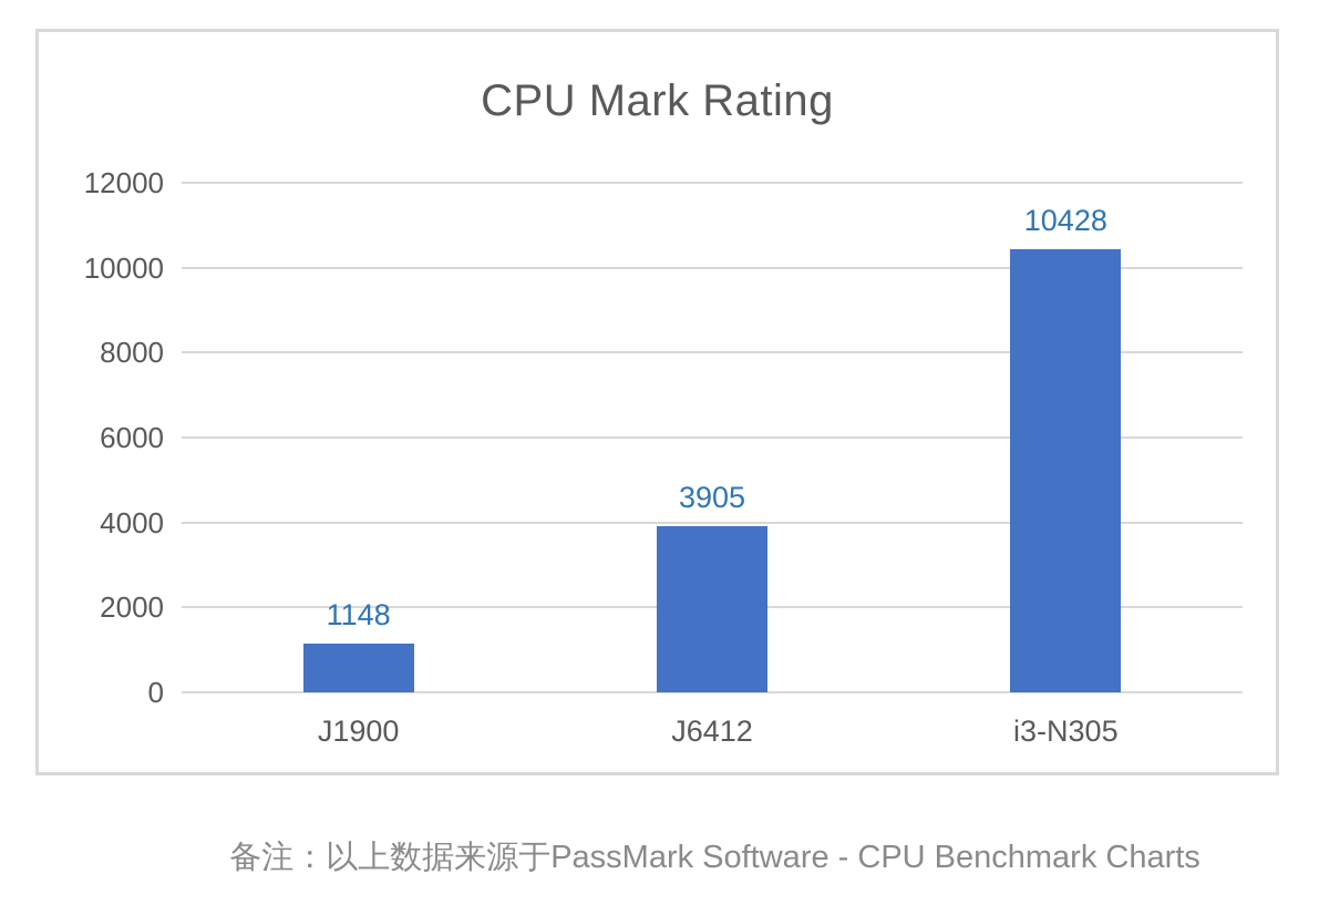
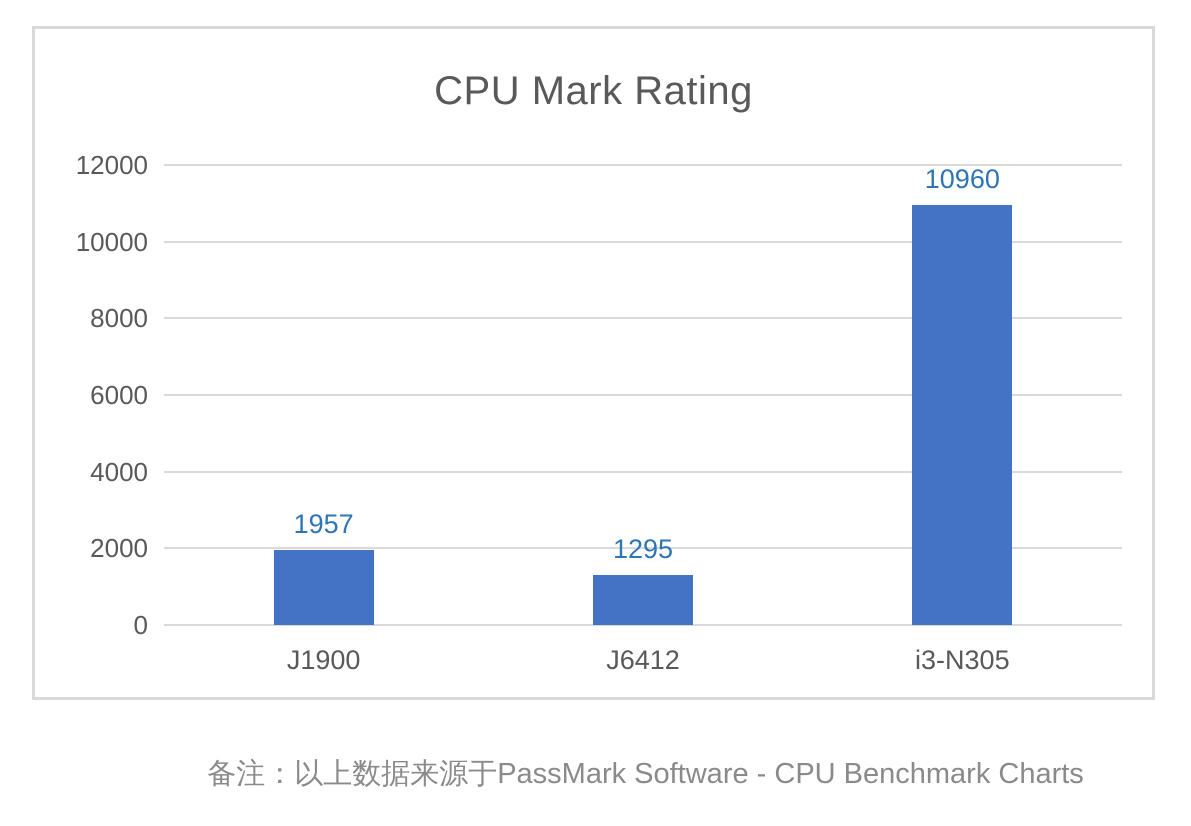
J1900: 1148 -> 1957
J6412: 3905 -> 1295
i3-N305: 10428 -> 10960
